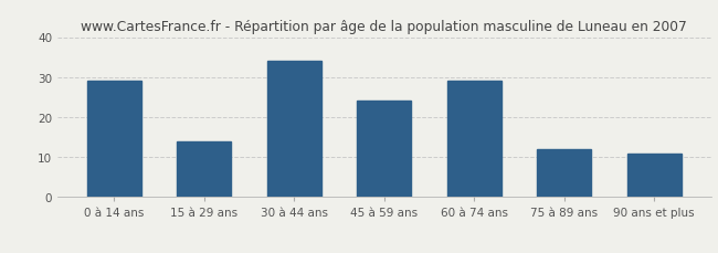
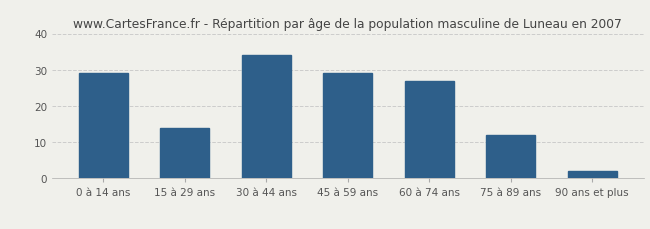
45 à 59 ans: 24 -> 29
60 à 74 ans: 29 -> 27
90 ans et plus: 11 -> 2
